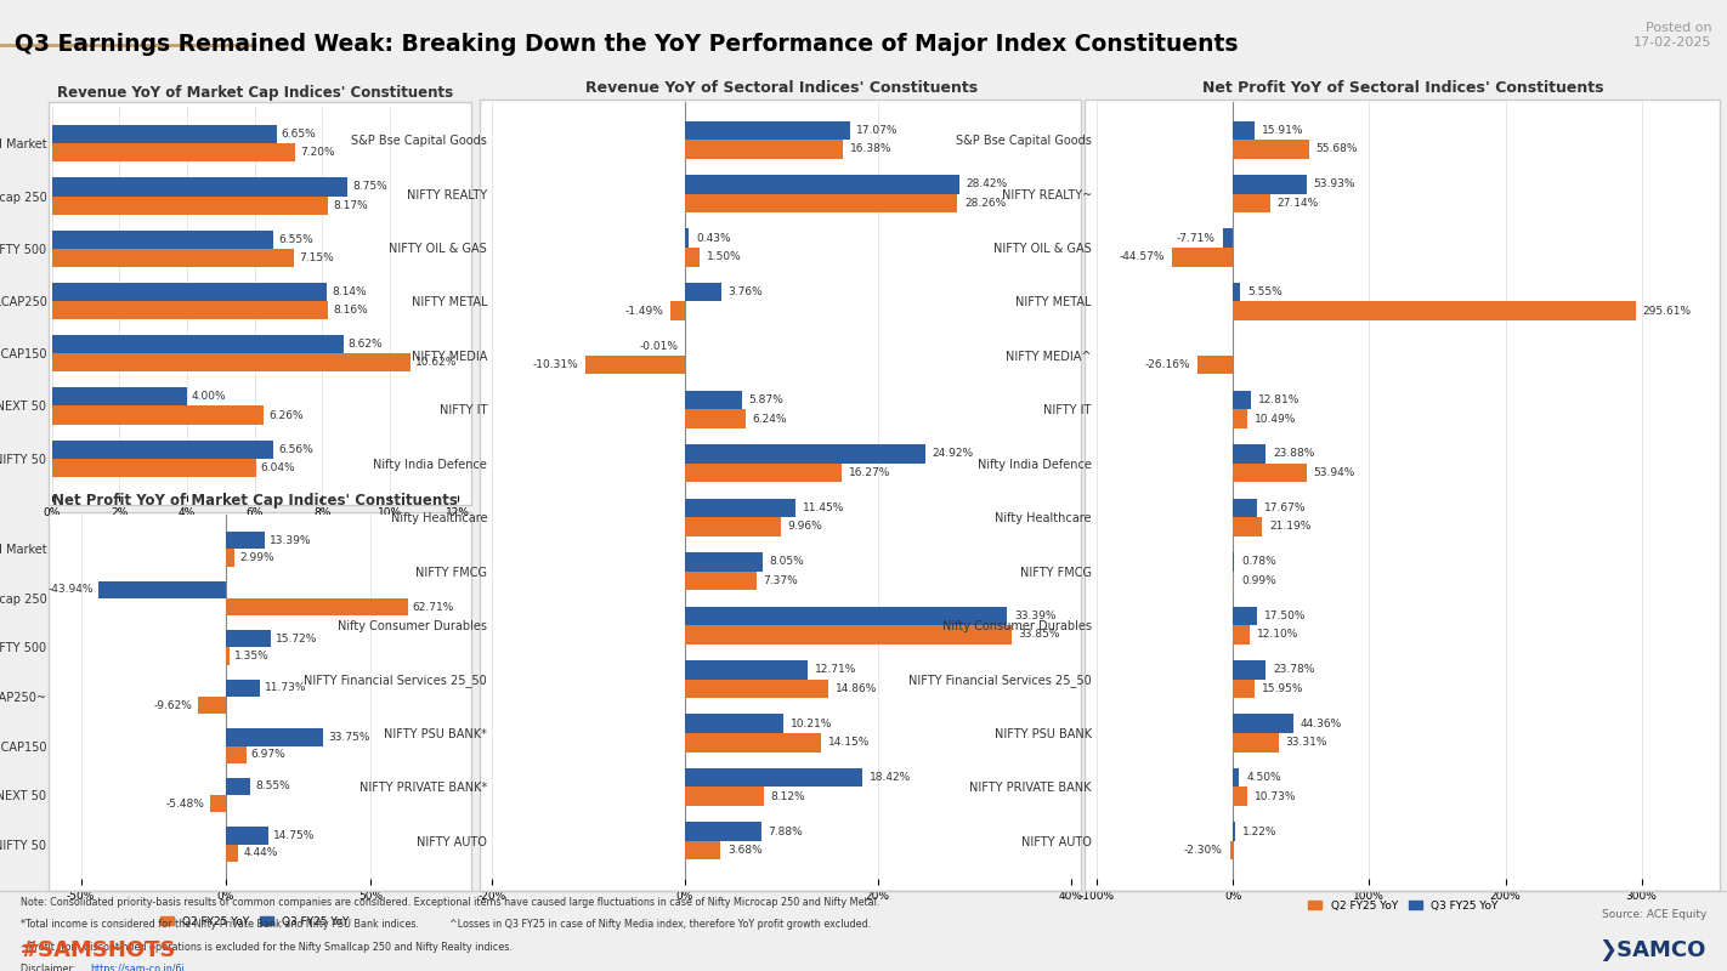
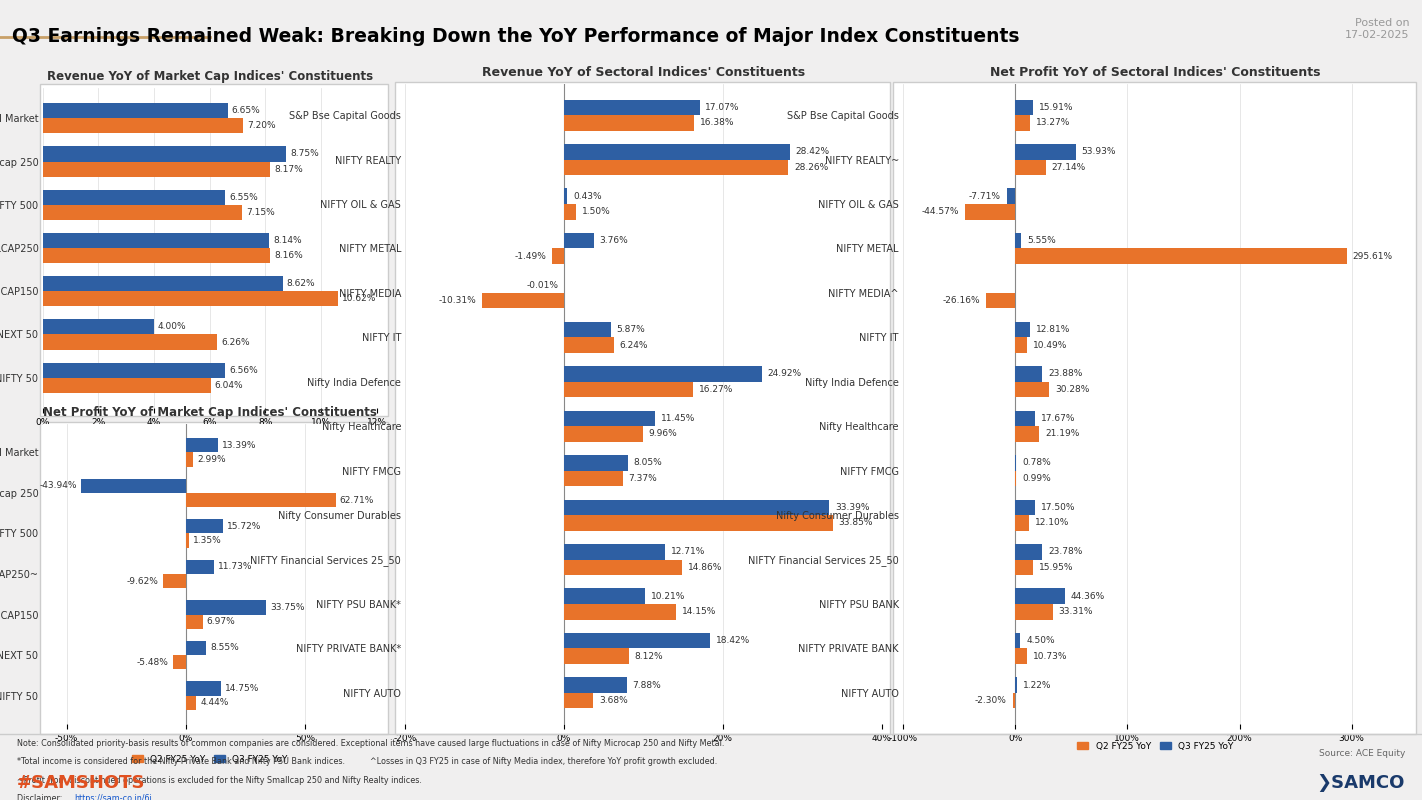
Net Profit YoY of Sectoral Indices' Constituents/Q2 FY25 YoY/S&P Bse Capital Goods: 55.68% -> 13.27%
Net Profit YoY of Sectoral Indices' Constituents/Q2 FY25 YoY/Nifty India Defence: 53.94% -> 30.28%
